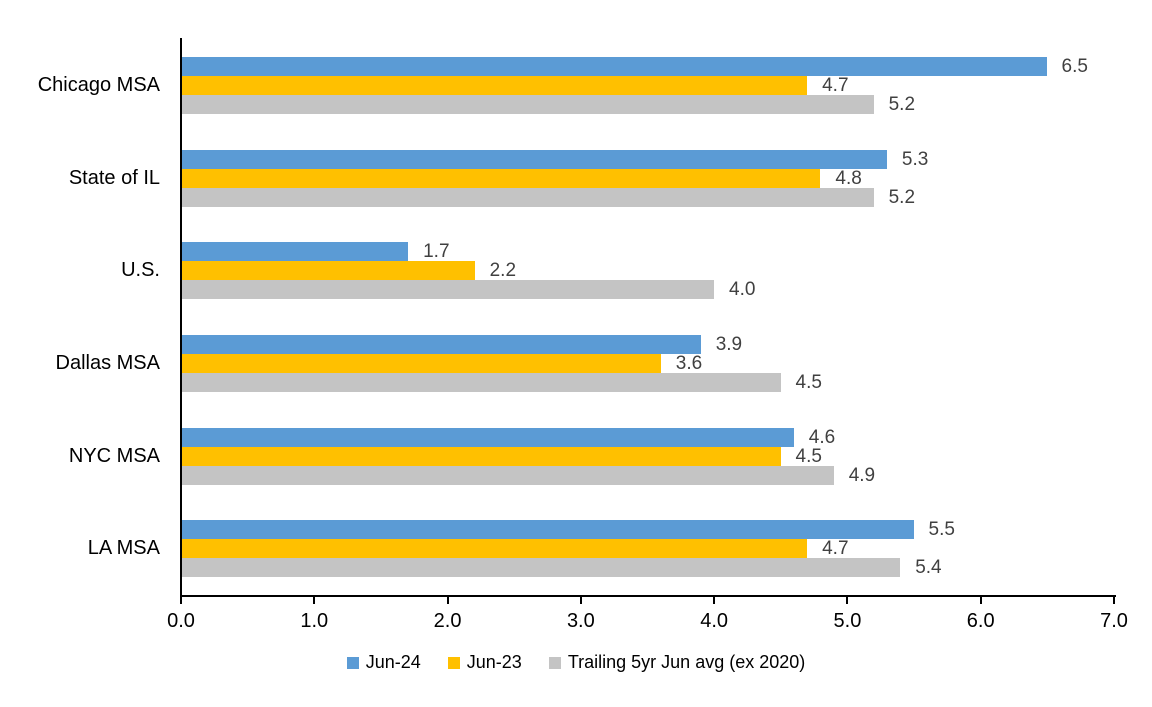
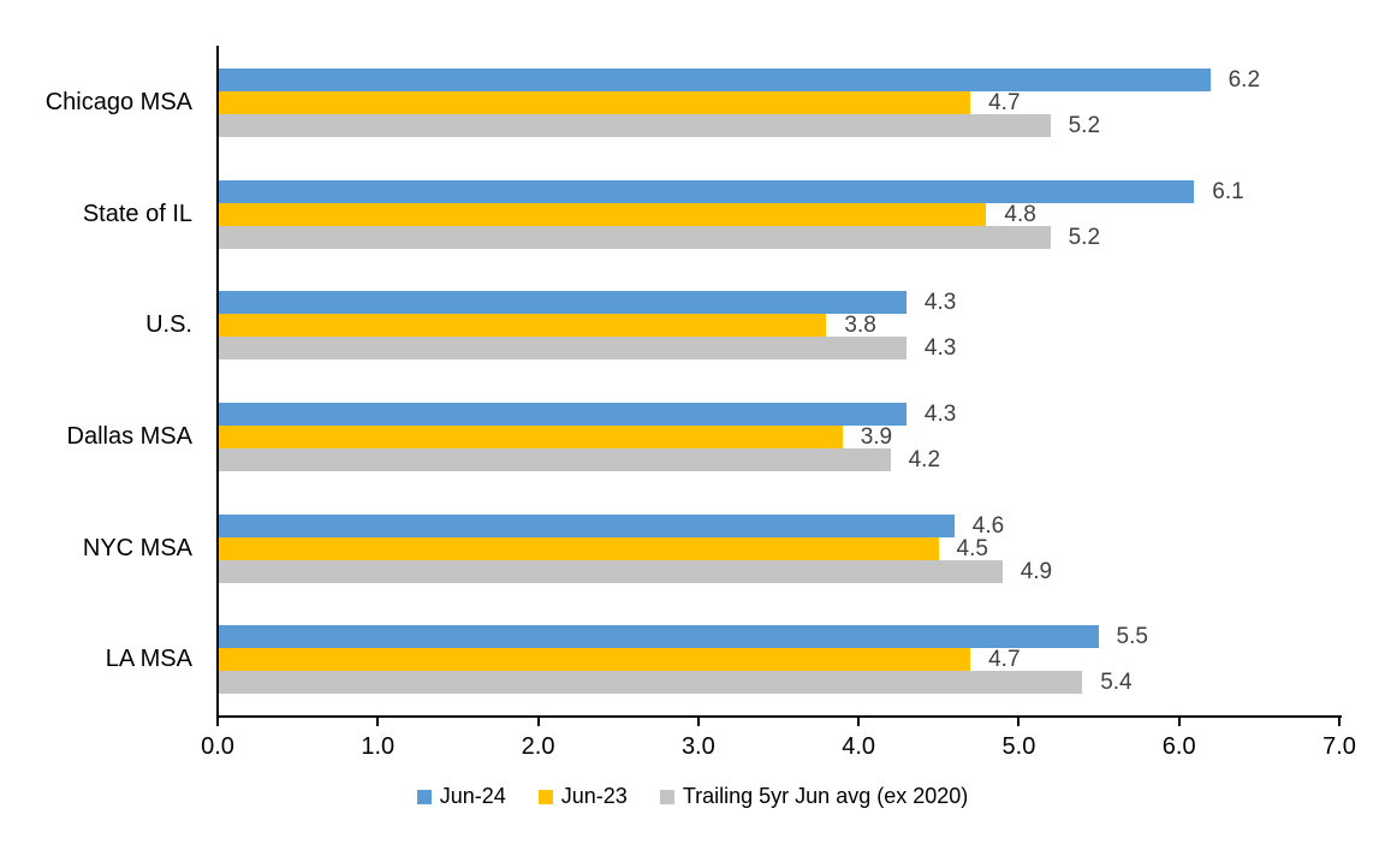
Jun-24/Chicago MSA: 6.5 -> 6.2
Jun-24/State of IL: 5.3 -> 6.1
Jun-24/U.S.: 1.7 -> 4.3
Jun-23/U.S.: 2.2 -> 3.8
Trailing 5yr Jun avg (ex 2020)/U.S.: 4.0 -> 4.3
Jun-24/Dallas MSA: 3.9 -> 4.3
Jun-23/Dallas MSA: 3.6 -> 3.9
Trailing 5yr Jun avg (ex 2020)/Dallas MSA: 4.5 -> 4.2
